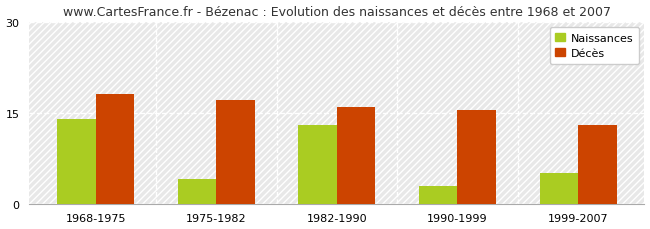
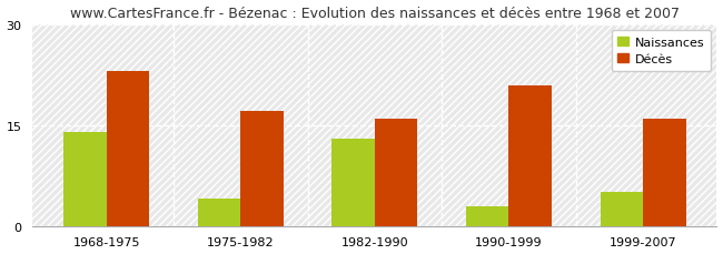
Décès/1968-1975: 18.0 -> 23.0
Décès/1990-1999: 15.5 -> 20.8
Décès/1999-2007: 13.0 -> 16.0
